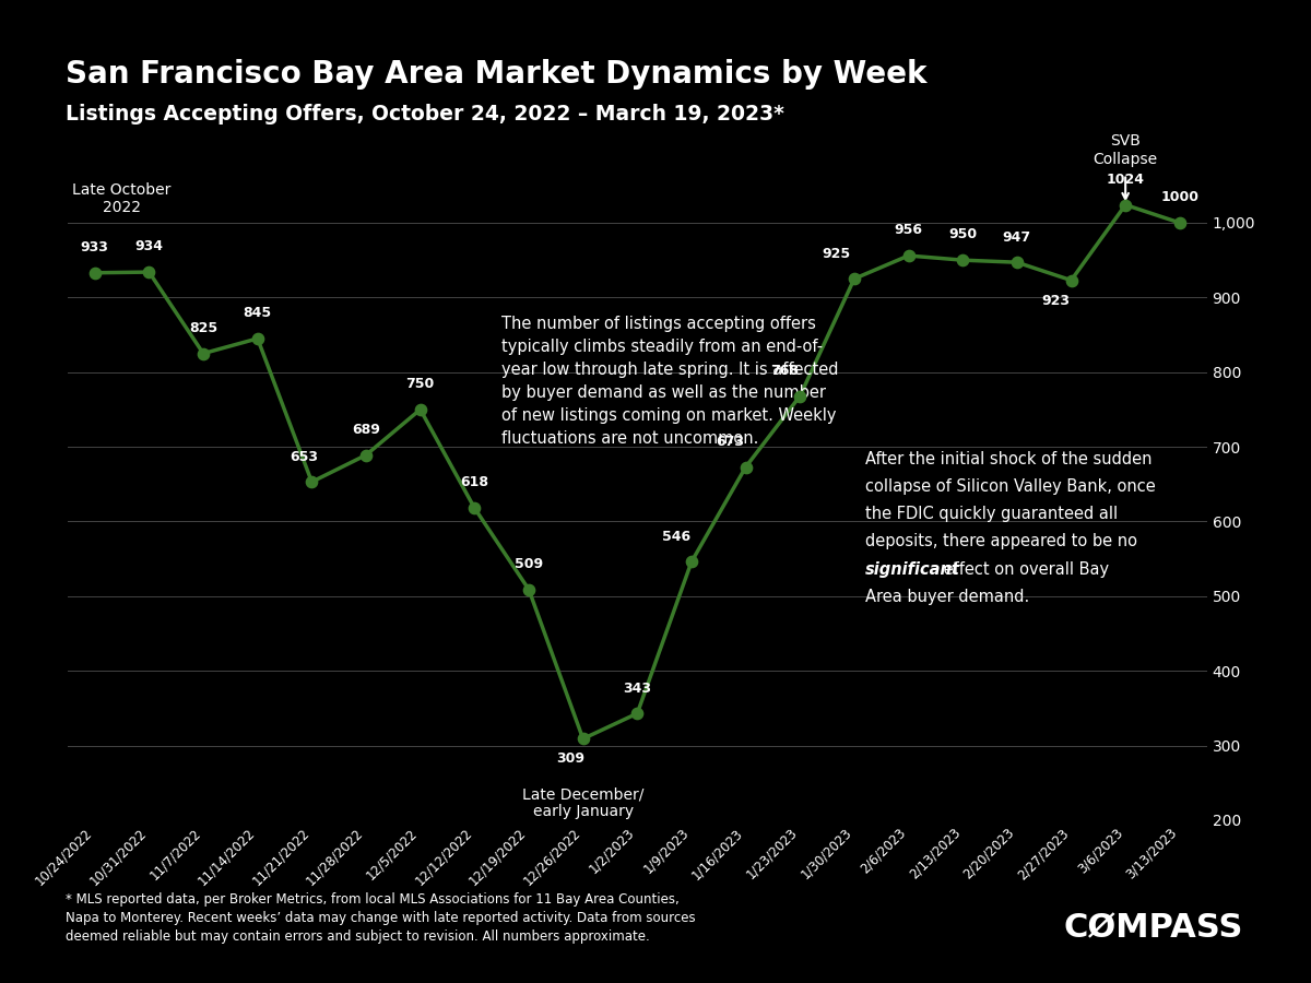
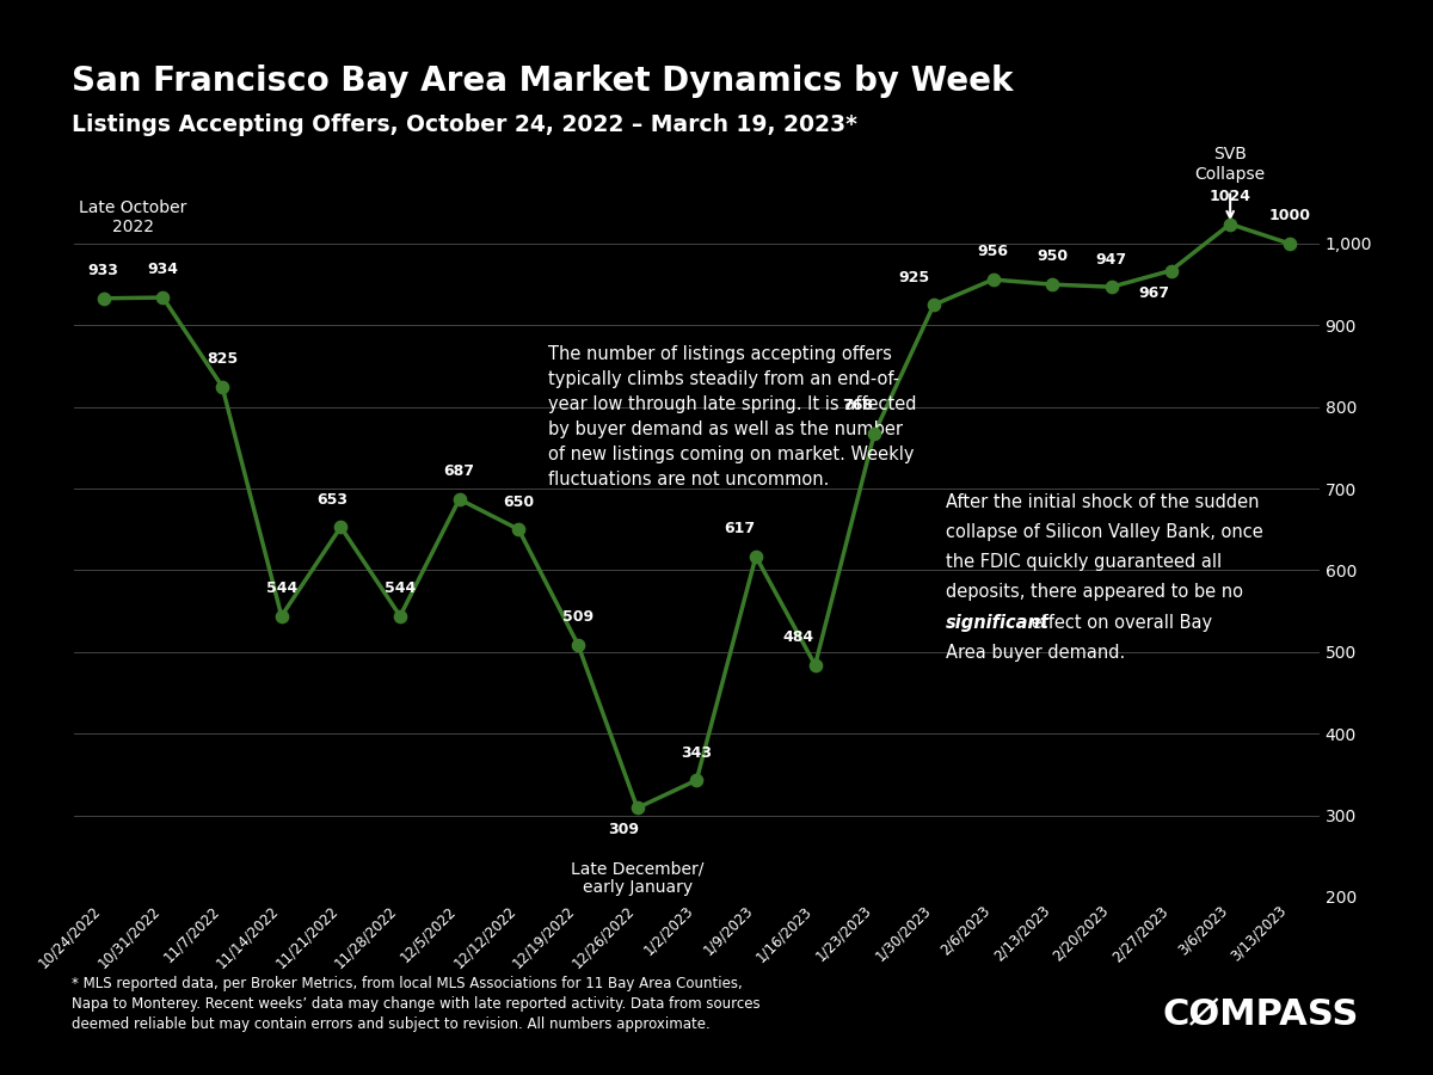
11/14/2022: 845 -> 544
11/28/2022: 689 -> 544
12/5/2022: 750 -> 687
12/12/2022: 618 -> 650
1/9/2023: 546 -> 617
1/16/2023: 673 -> 484
2/27/2023: 923 -> 967
